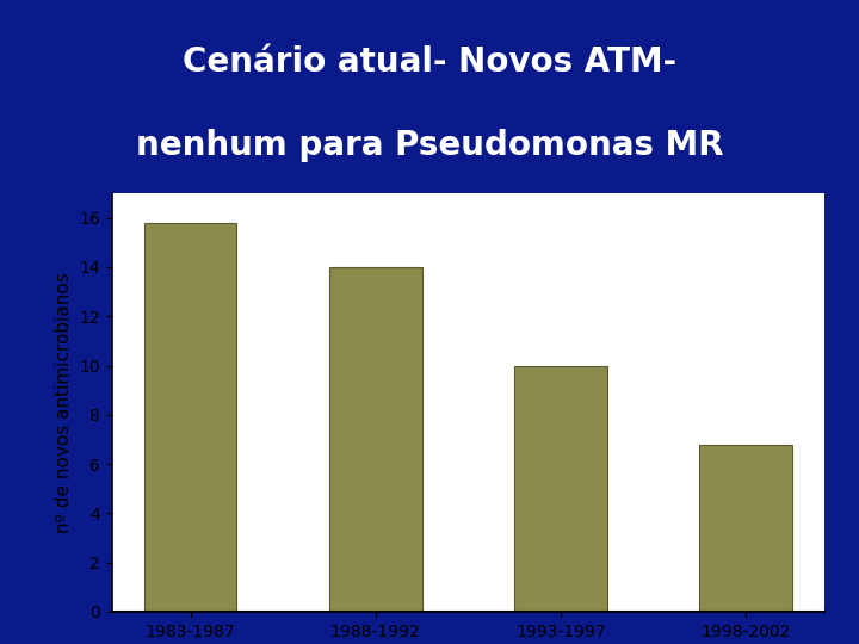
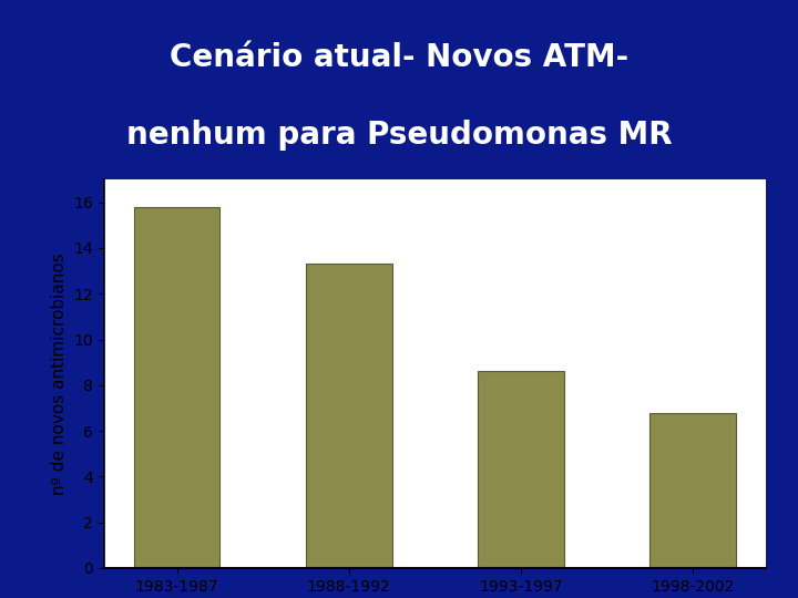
1988-1992: 14.0 -> 13.3
1993-1997: 10.0 -> 8.6
